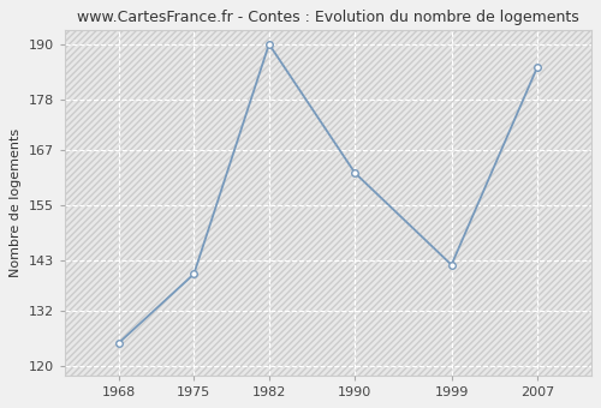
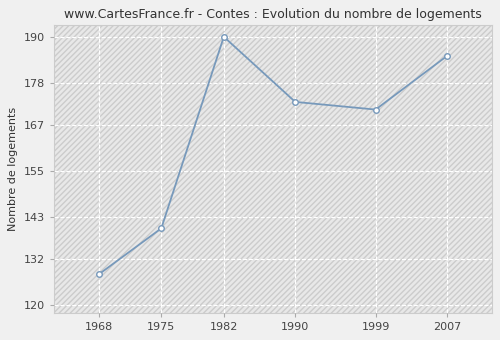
1968: 125 -> 128
1990: 162 -> 173
1999: 142 -> 171
